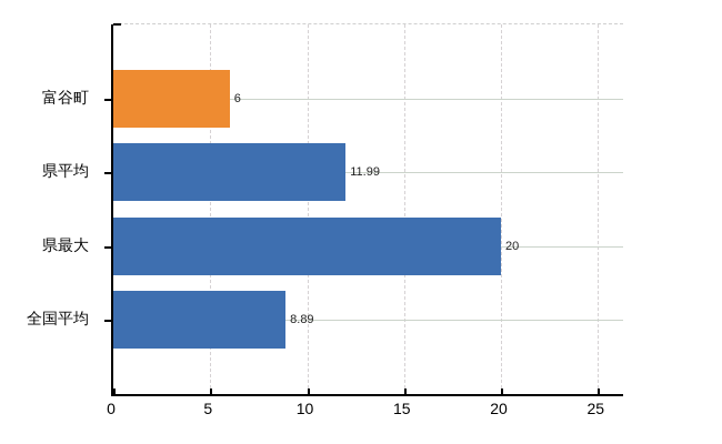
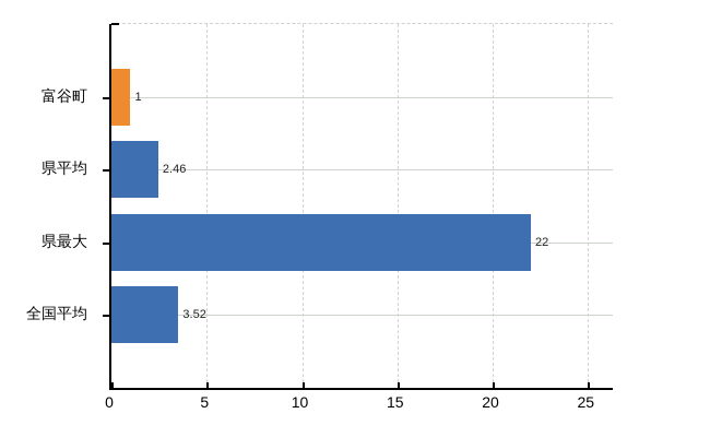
富谷町: 6 -> 1
県平均: 11.99 -> 2.46
県最大: 20 -> 22
全国平均: 8.89 -> 3.52
